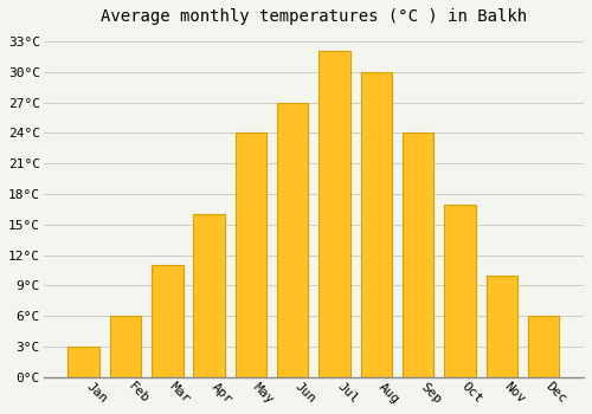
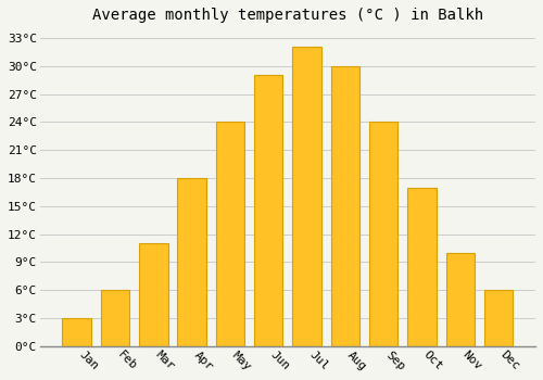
Apr: 16°C -> 18°C
Jun: 27°C -> 29°C
